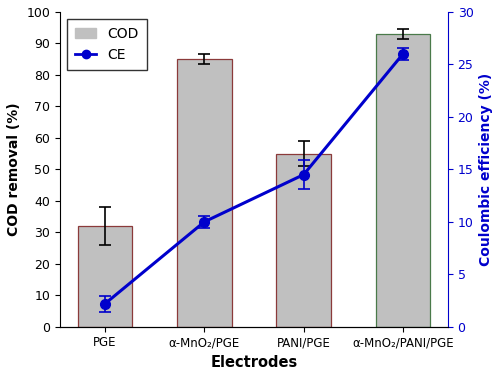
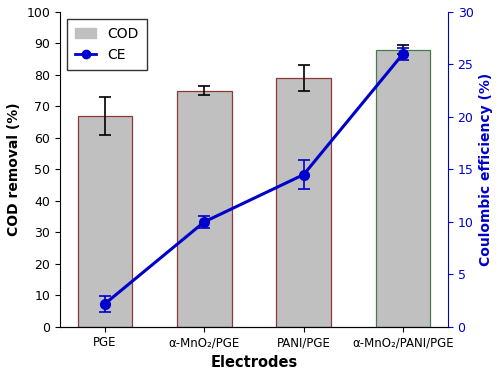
COD/PGE: 32 -> 67
COD/α-MnO₂/PGE: 85 -> 75
COD/PANI/PGE: 55 -> 79
COD/α-MnO₂/PANI/PGE: 93 -> 88
